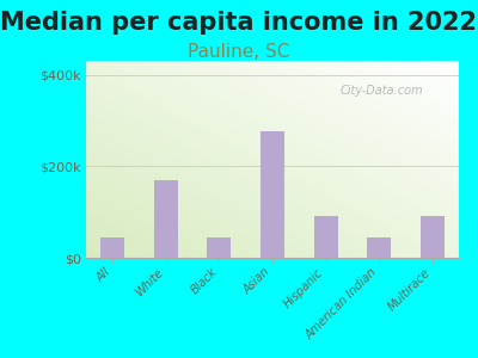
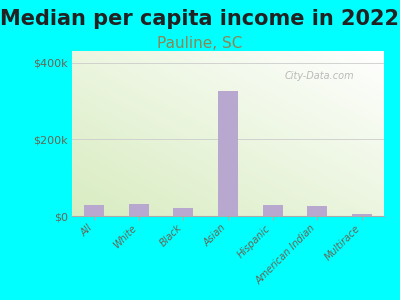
All: $45k -> $28k
White: $170k -> $30k
Black: $45k -> $20k
Asian: $275k -> $325k
Hispanic: $90k -> $29k
American Indian: $45k -> $27k
Multirace: $90k -> $5k
